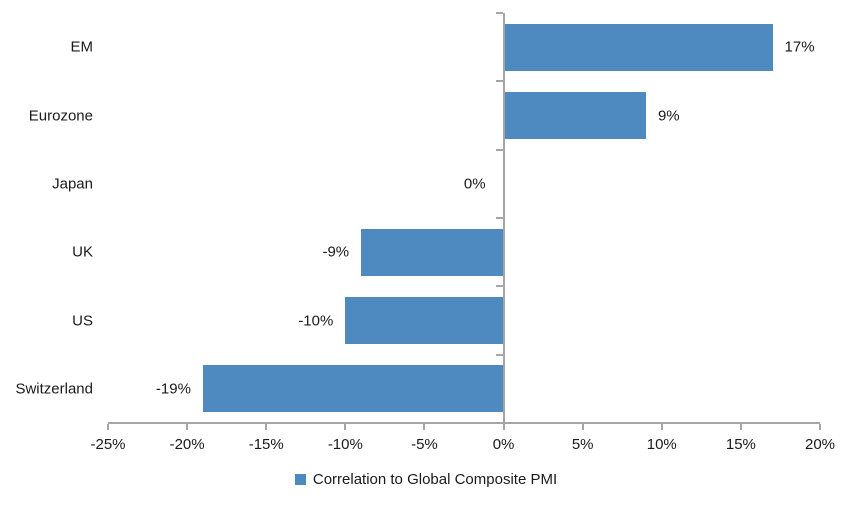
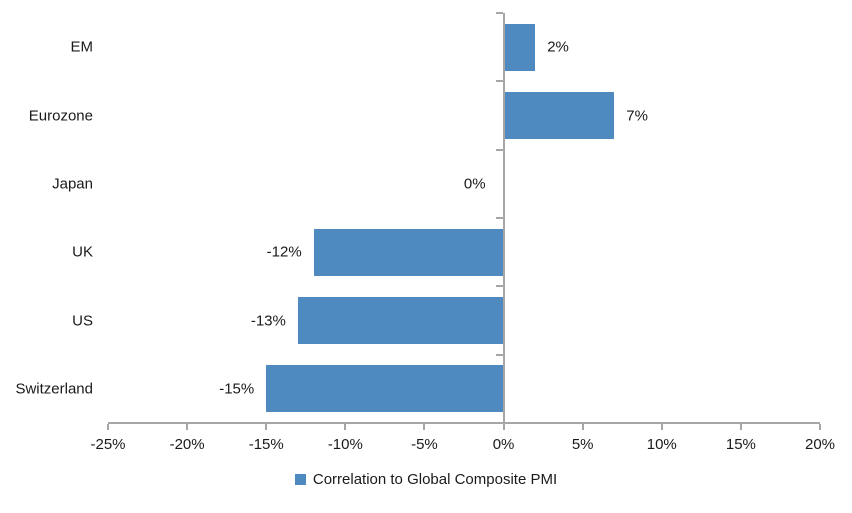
EM: 17% -> 2%
Eurozone: 9% -> 7%
UK: -9% -> -12%
US: -10% -> -13%
Switzerland: -19% -> -15%
